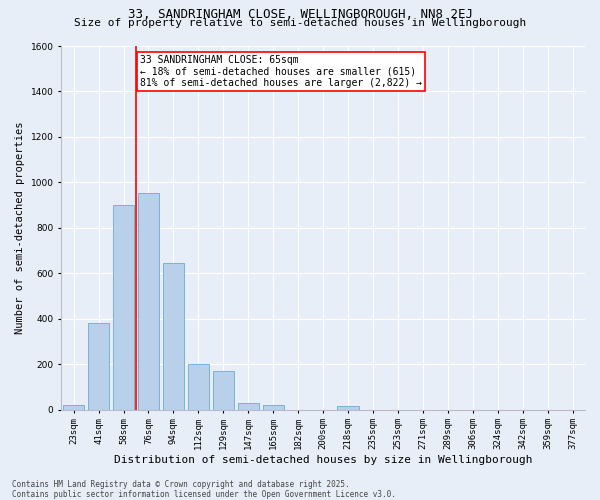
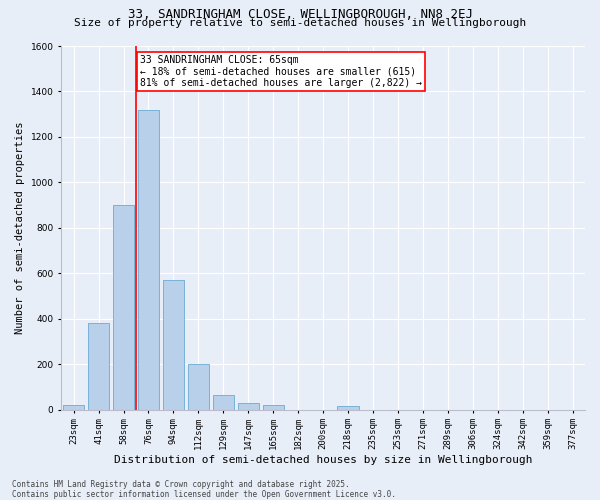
76sqm: 955 -> 1320
94sqm: 645 -> 570
129sqm: 170 -> 65
